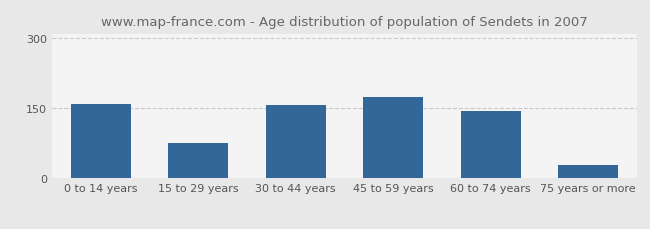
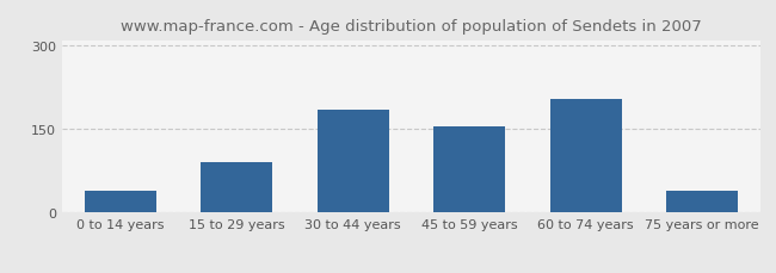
0 to 14 years: 160 -> 40
15 to 29 years: 75 -> 90
30 to 44 years: 158 -> 185
45 to 59 years: 175 -> 155
60 to 74 years: 145 -> 205
75 years or more: 28 -> 40
